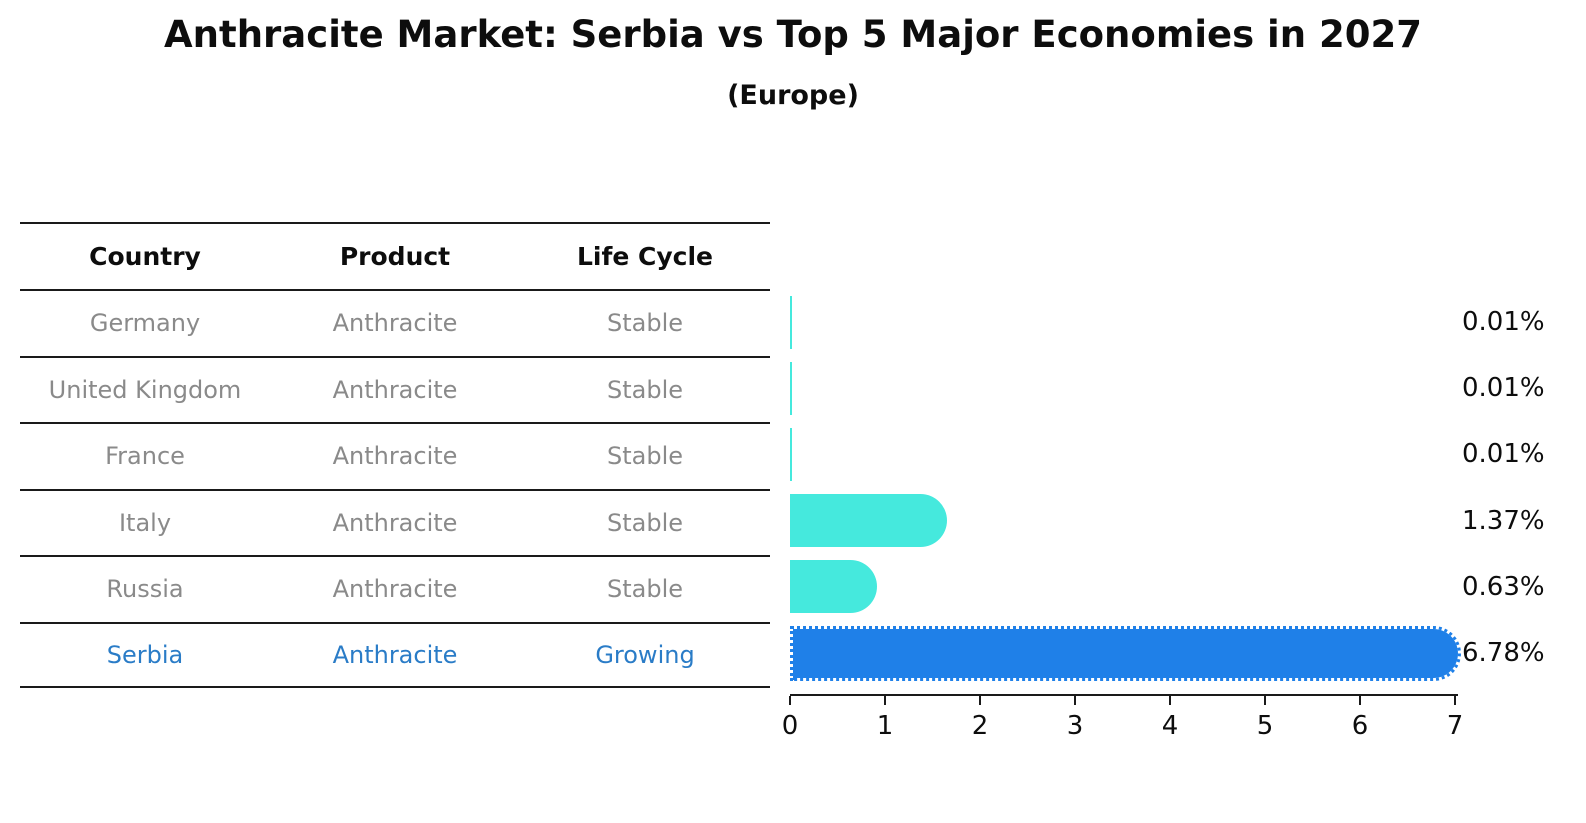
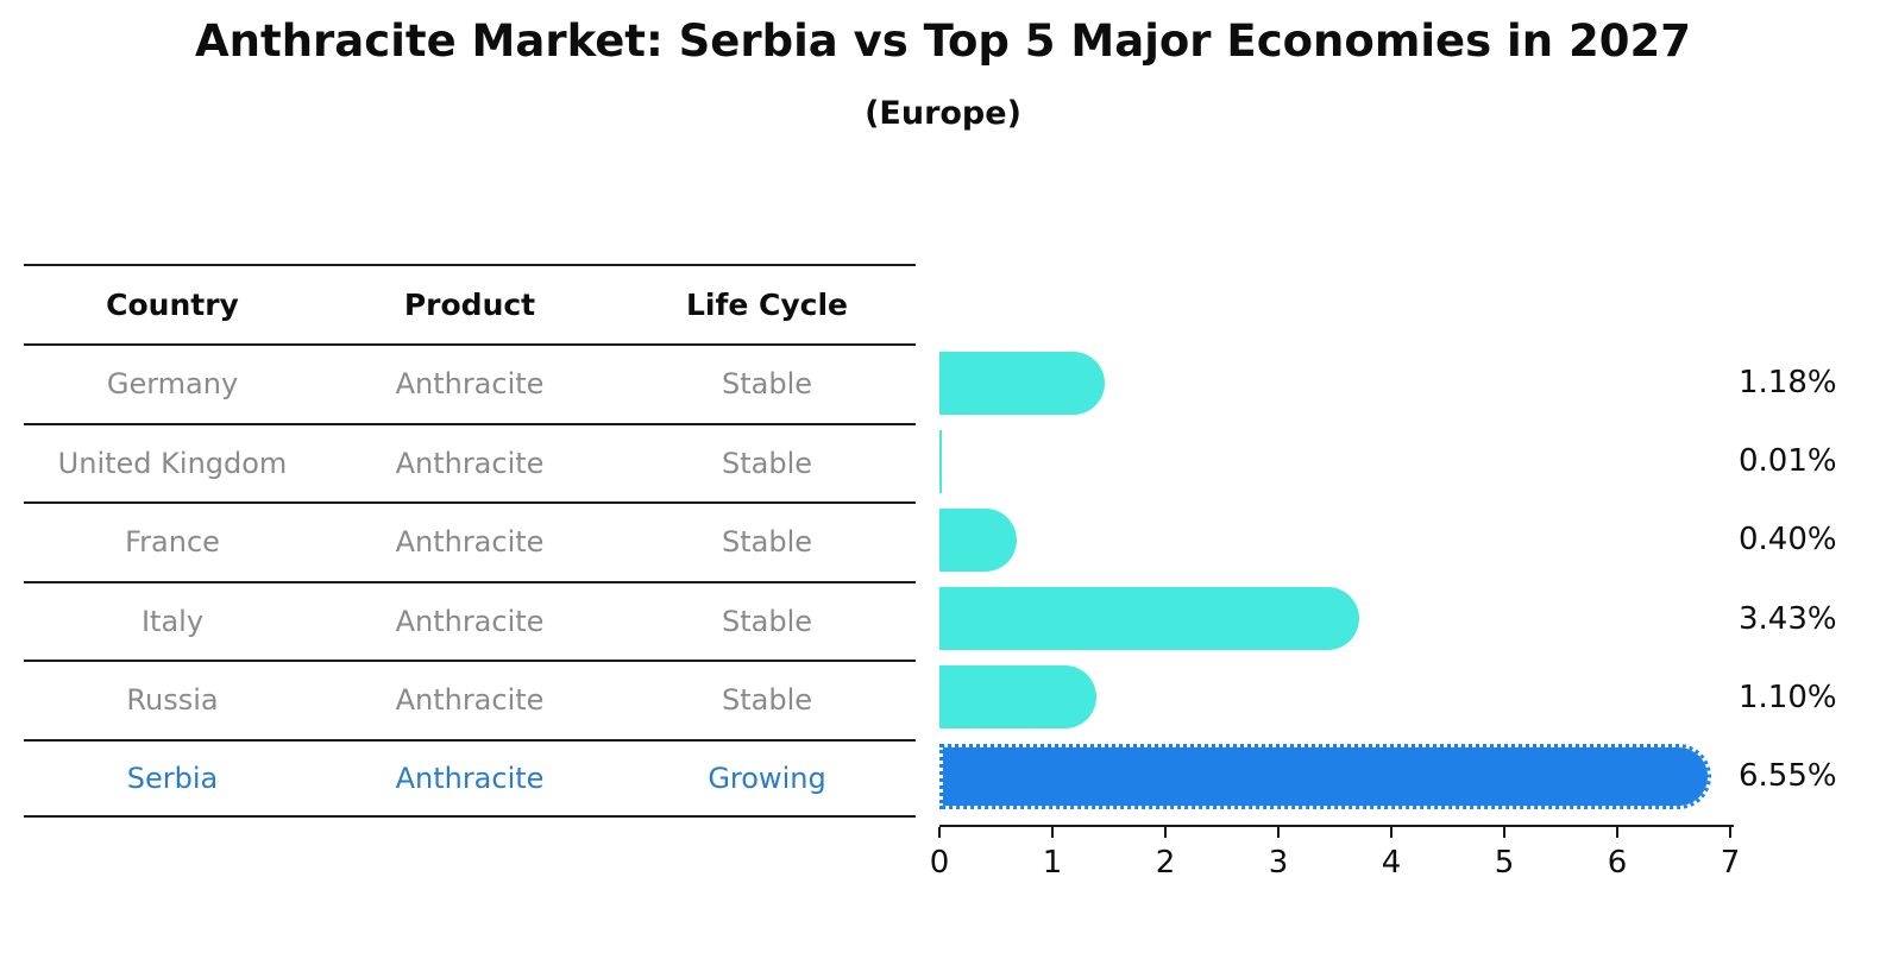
Germany: 0.01% -> 1.18%
France: 0.01% -> 0.40%
Italy: 1.37% -> 3.43%
Russia: 0.63% -> 1.10%
Serbia: 6.78% -> 6.55%
